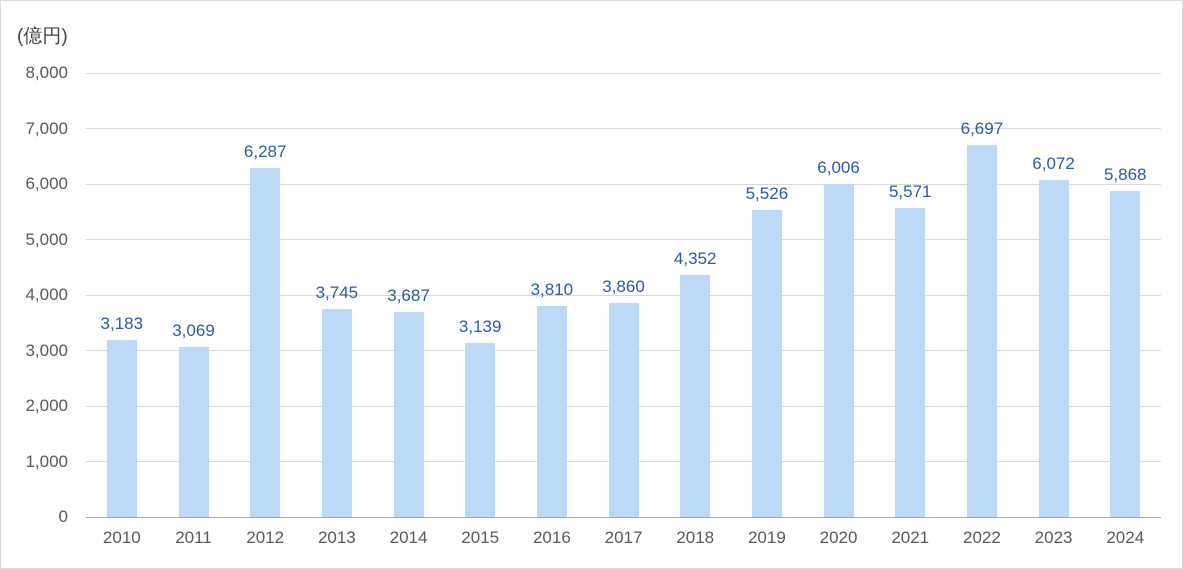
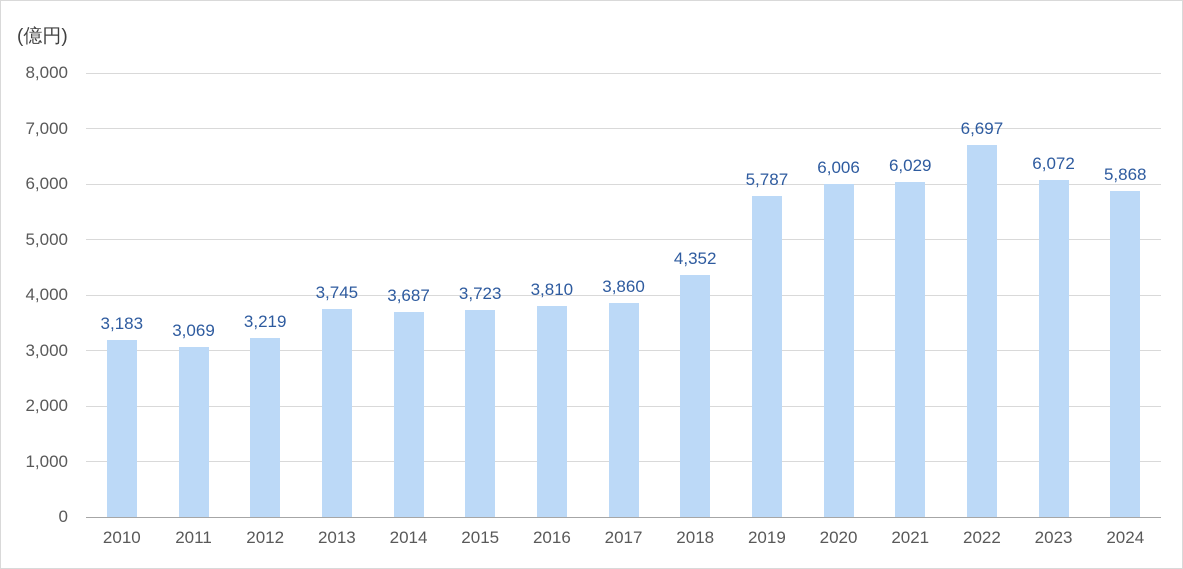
2012: 6,287 -> 3,219
2015: 3,139 -> 3,723
2019: 5,526 -> 5,787
2021: 5,571 -> 6,029
